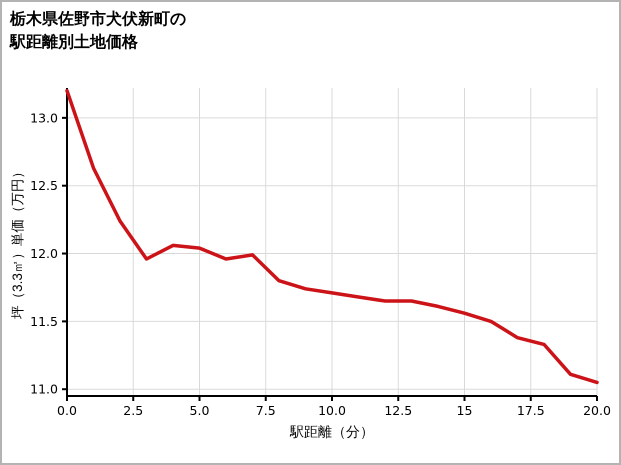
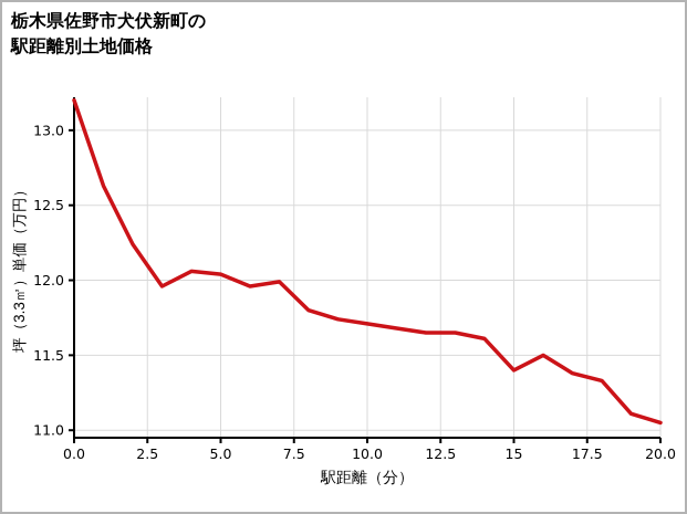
15: 11.6 -> 11.4
